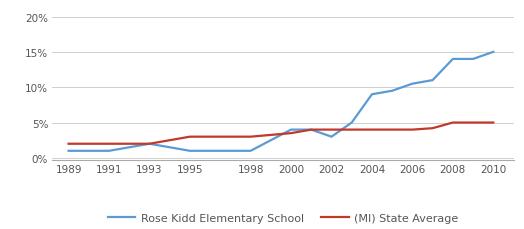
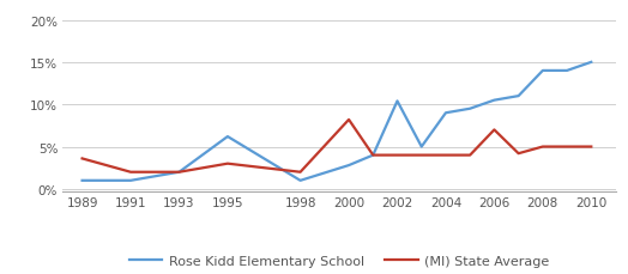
(MI) State Average/1989: 2.0% -> 3.6%
Rose Kidd Elementary School/1995: 1.0% -> 6.2%
(MI) State Average/1998: 3.0% -> 2.0%
Rose Kidd Elementary School/2000: 4.0% -> 2.8%
(MI) State Average/2000: 3.5% -> 8.2%
Rose Kidd Elementary School/2002: 3.0% -> 10.4%
(MI) State Average/2006: 4.0% -> 7.0%
